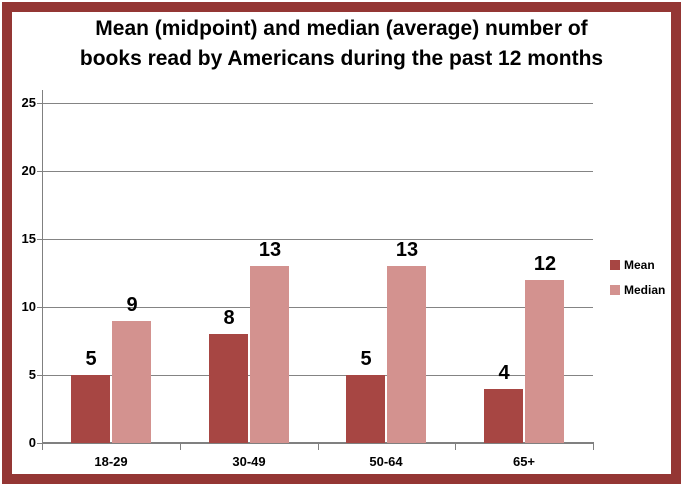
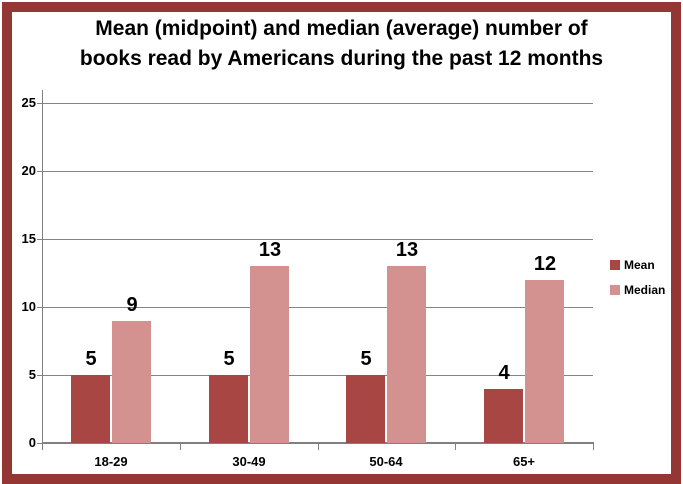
Mean/30-49: 8 -> 5
